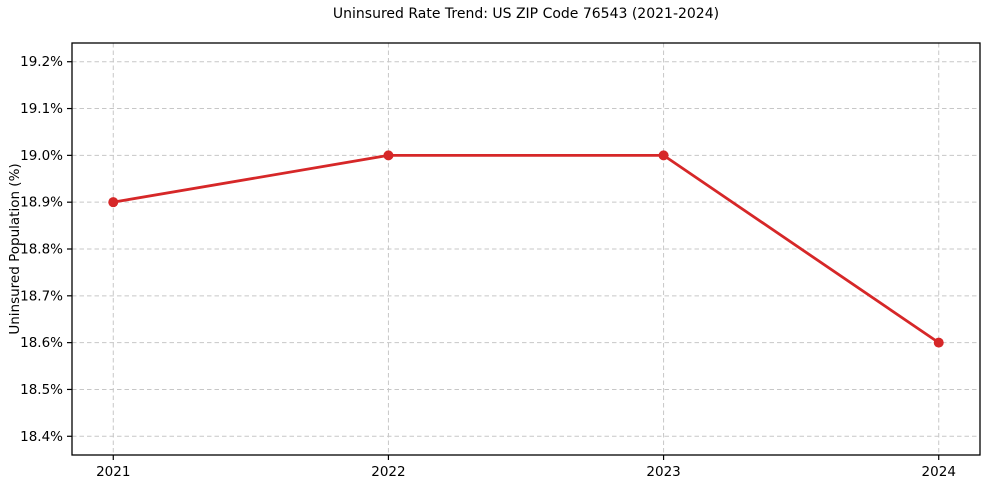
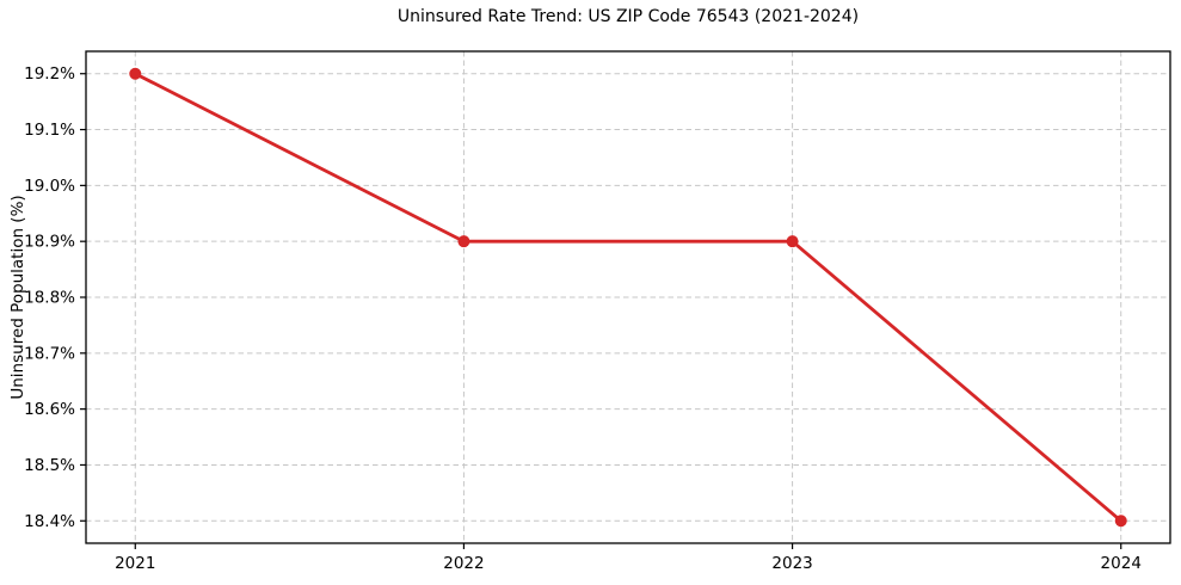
2021: 18.9% -> 19.2%
2022: 19.0% -> 18.9%
2023: 19.0% -> 18.9%
2024: 18.6% -> 18.4%
